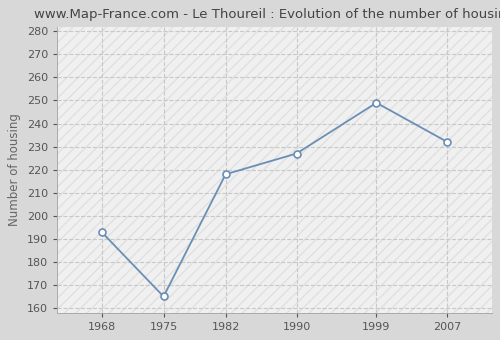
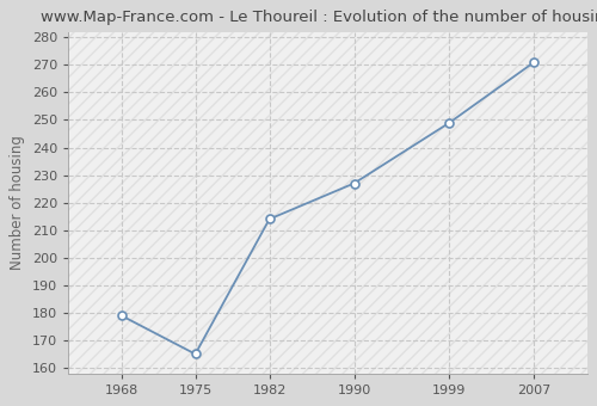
1968: 193 -> 179
1982: 218 -> 214
2007: 232 -> 271
